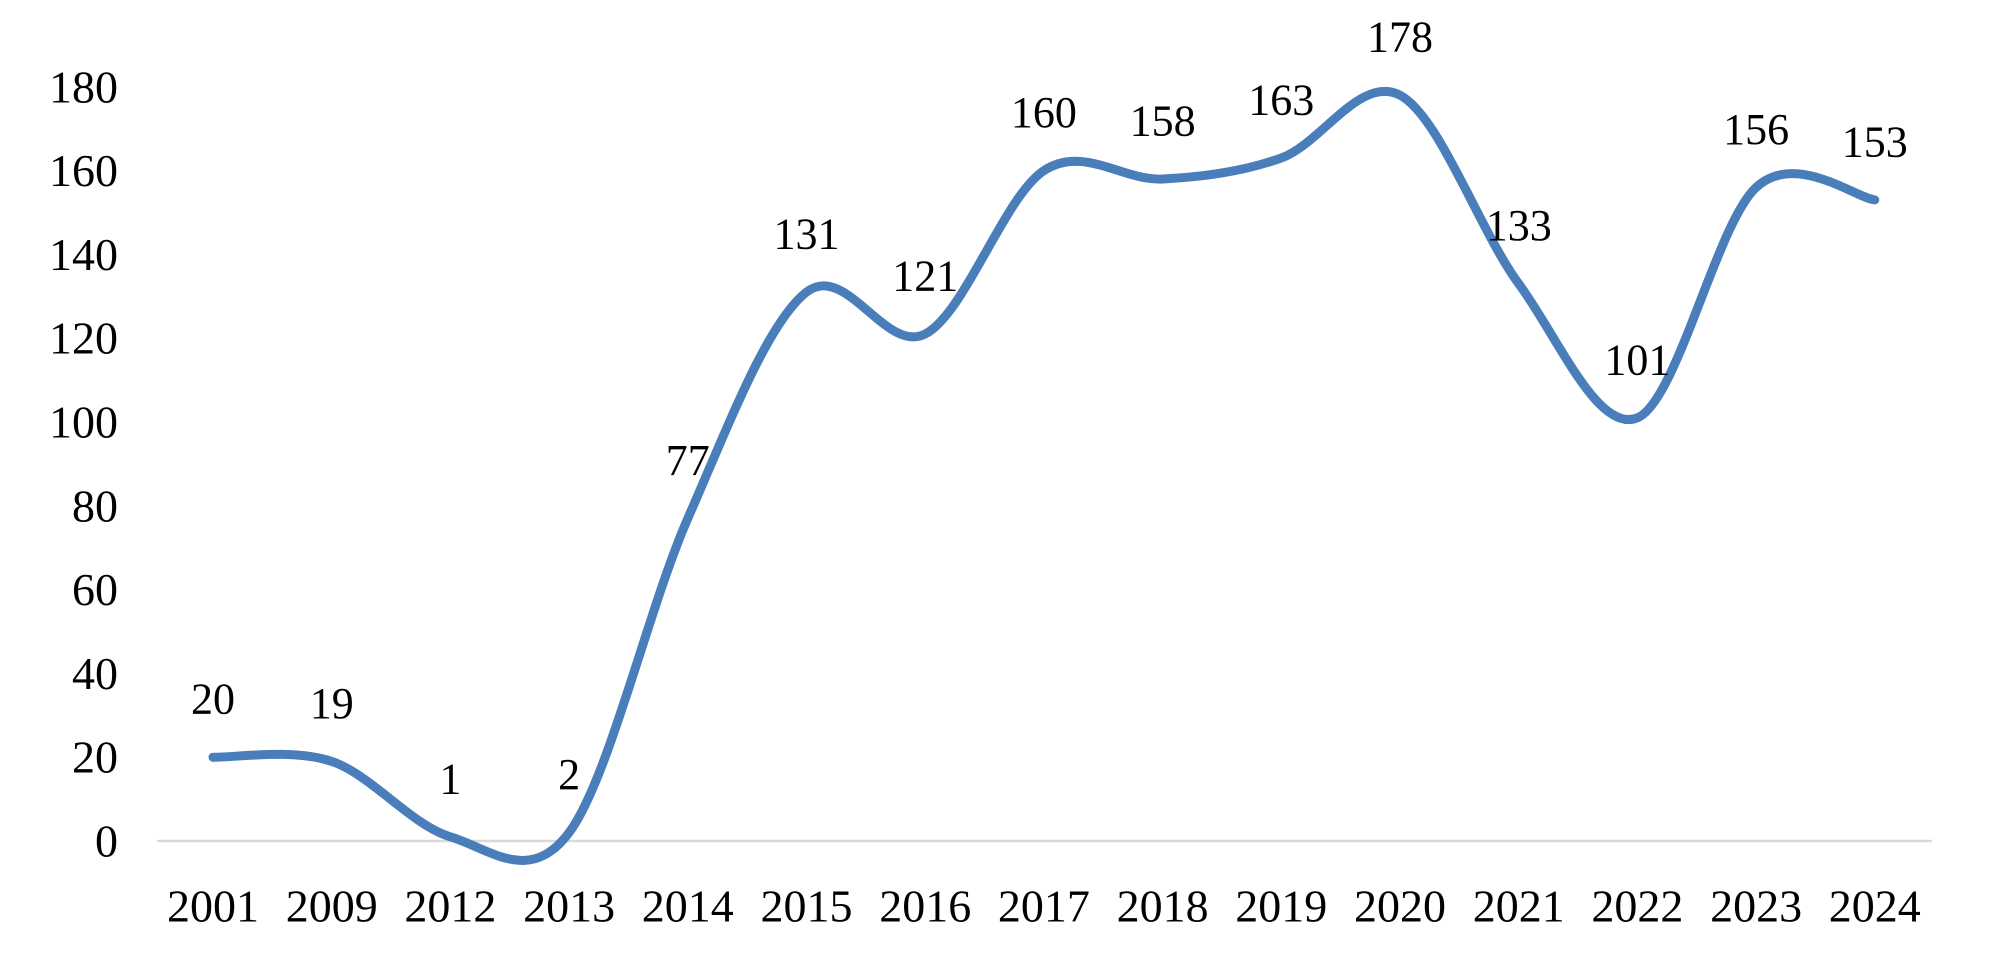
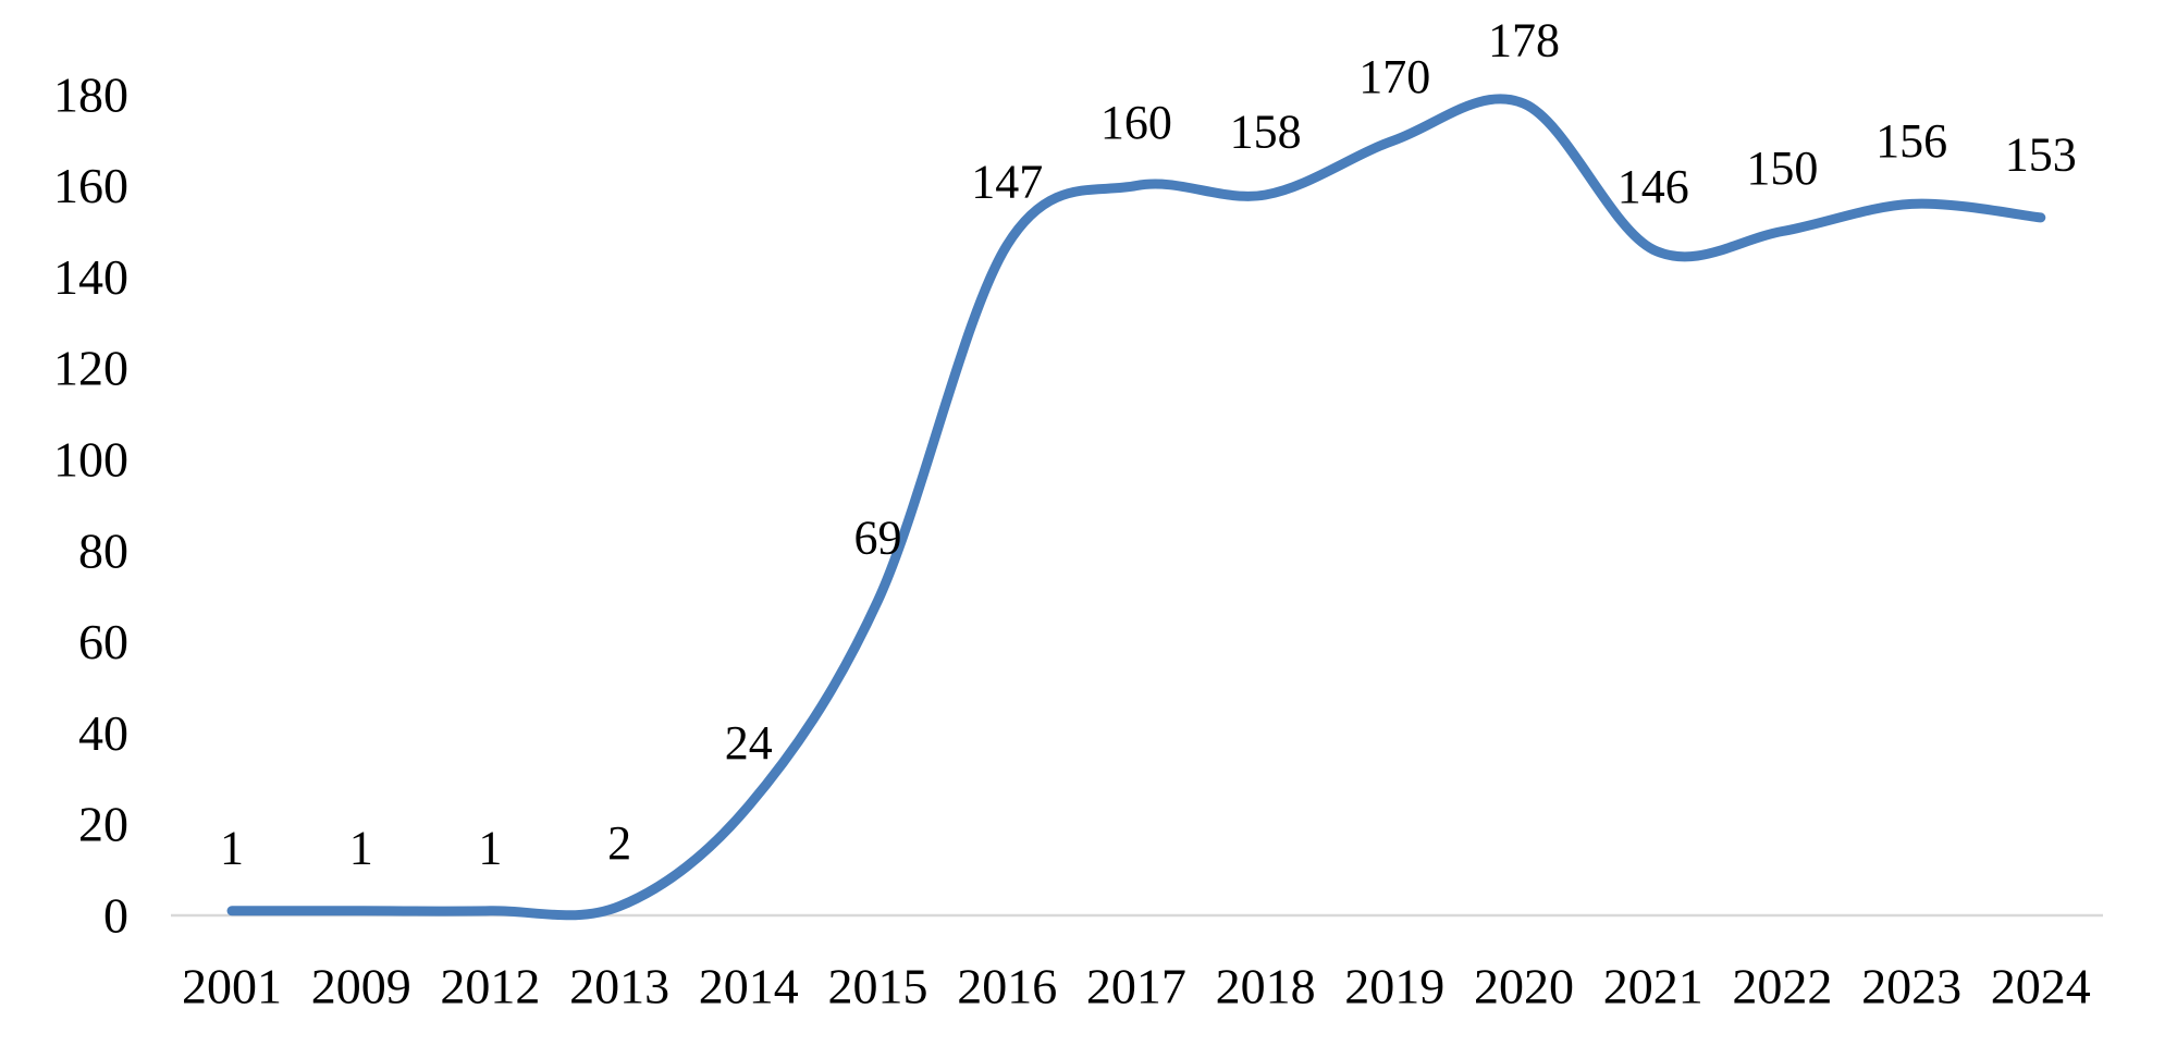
2001: 20 -> 1
2009: 19 -> 1
2014: 77 -> 24
2015: 131 -> 69
2016: 121 -> 147
2019: 163 -> 170
2021: 133 -> 146
2022: 101 -> 150
